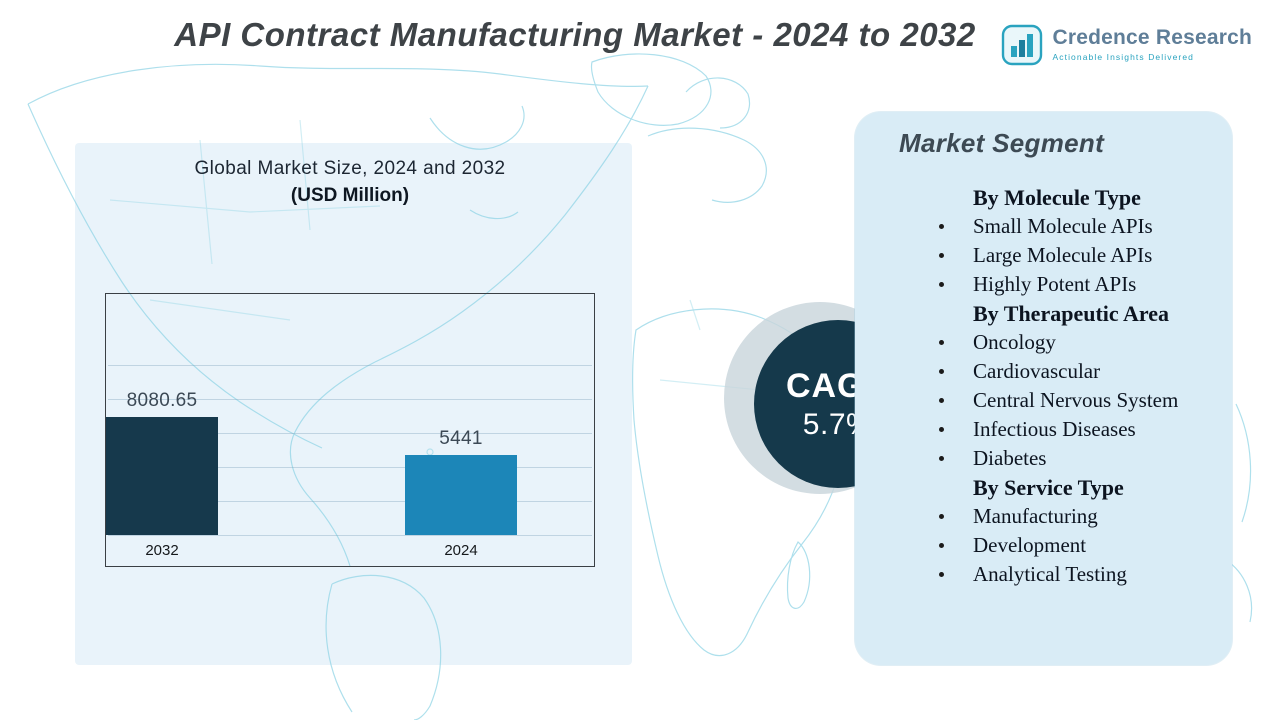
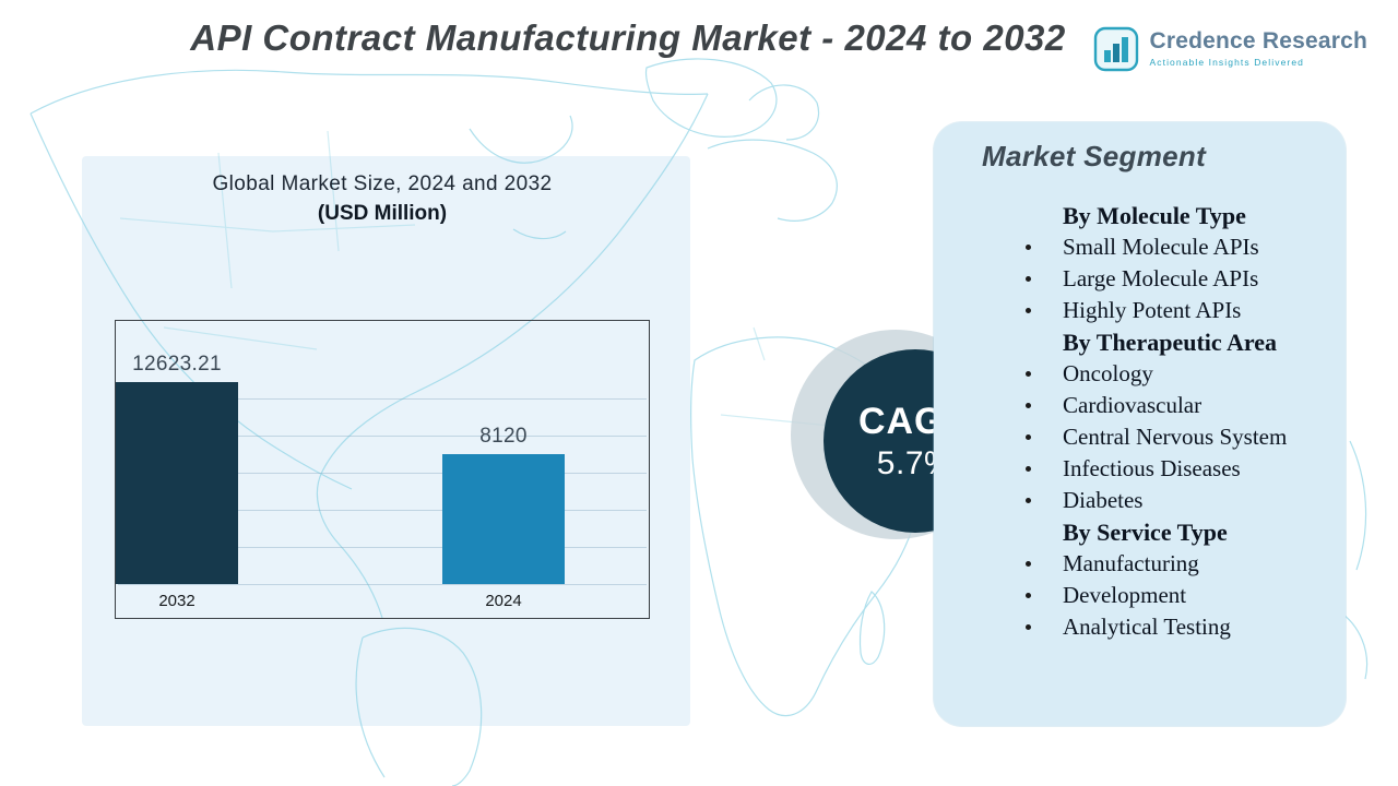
2024: 5441 -> 8120
2032: 8080.65 -> 12623.21
